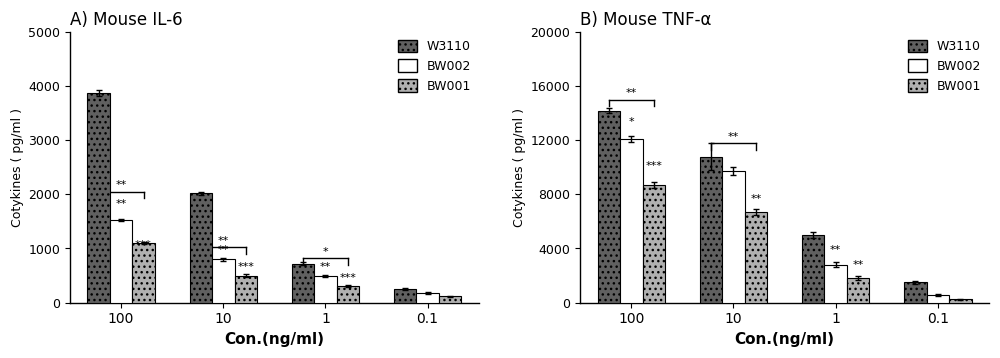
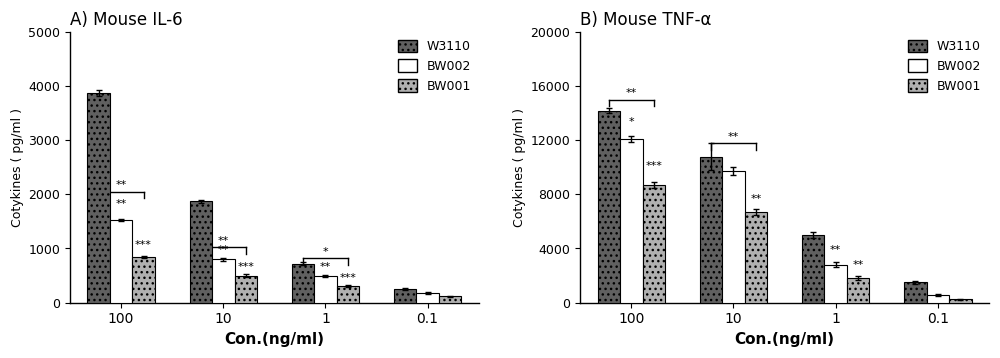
A) Mouse IL-6/BW001/100: 1100 -> 850
A) Mouse IL-6/W3110/10: 2020 -> 1870
